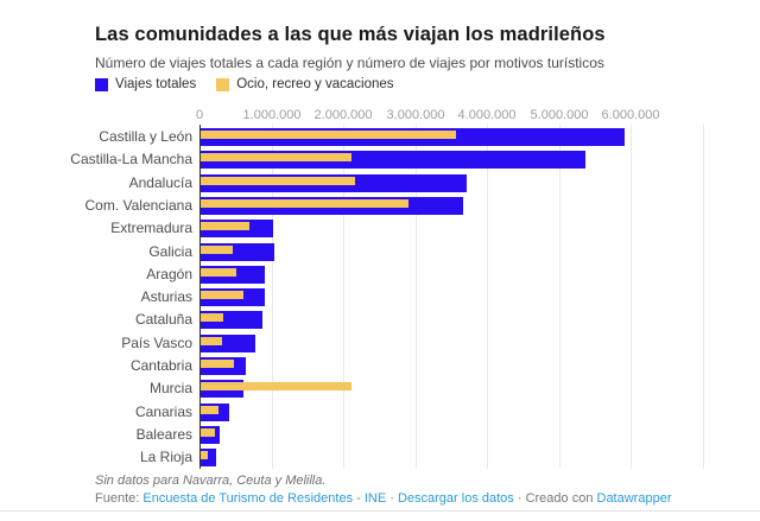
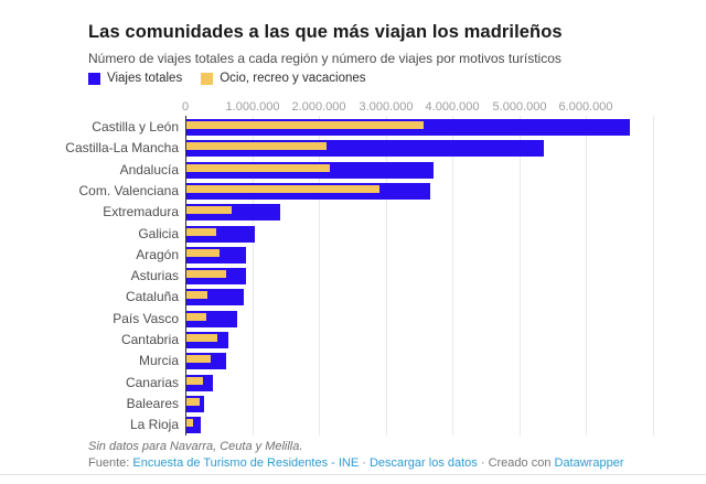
Viajes totales/Castilla y León: 5900000 -> 6600000
Viajes totales/Extremadura: 1000000 -> 1400000
Ocio, recreo y vacaciones/Murcia: 2100000 -> 400000
